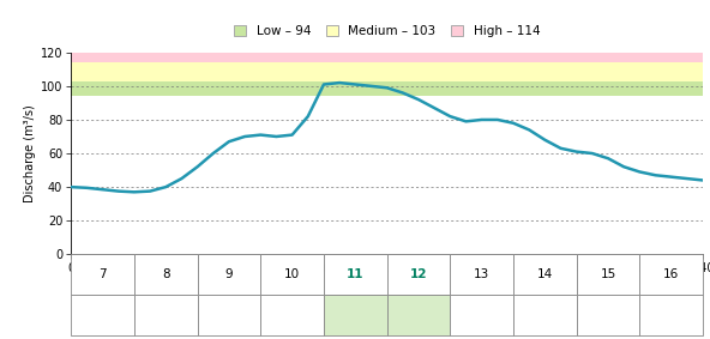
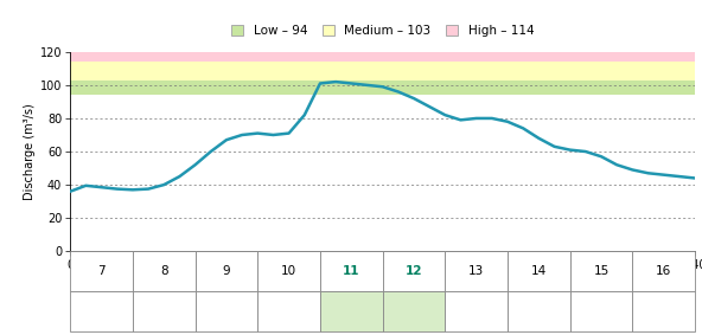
0: 40 -> 36
